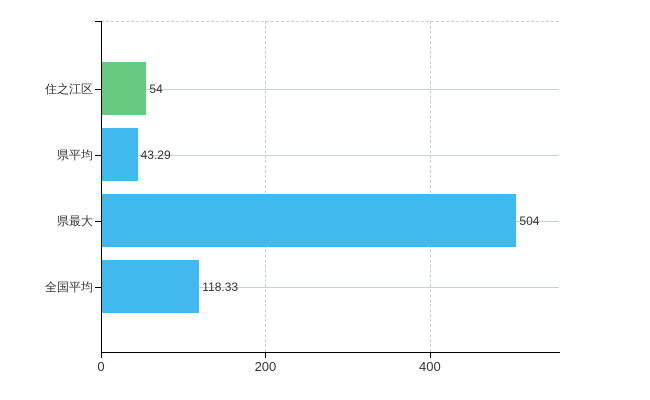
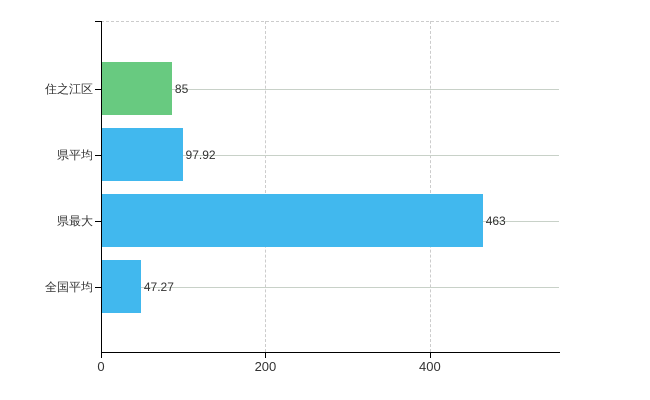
住之江区: 54 -> 85
県平均: 43.29 -> 97.92
県最大: 504 -> 463
全国平均: 118.33 -> 47.27
